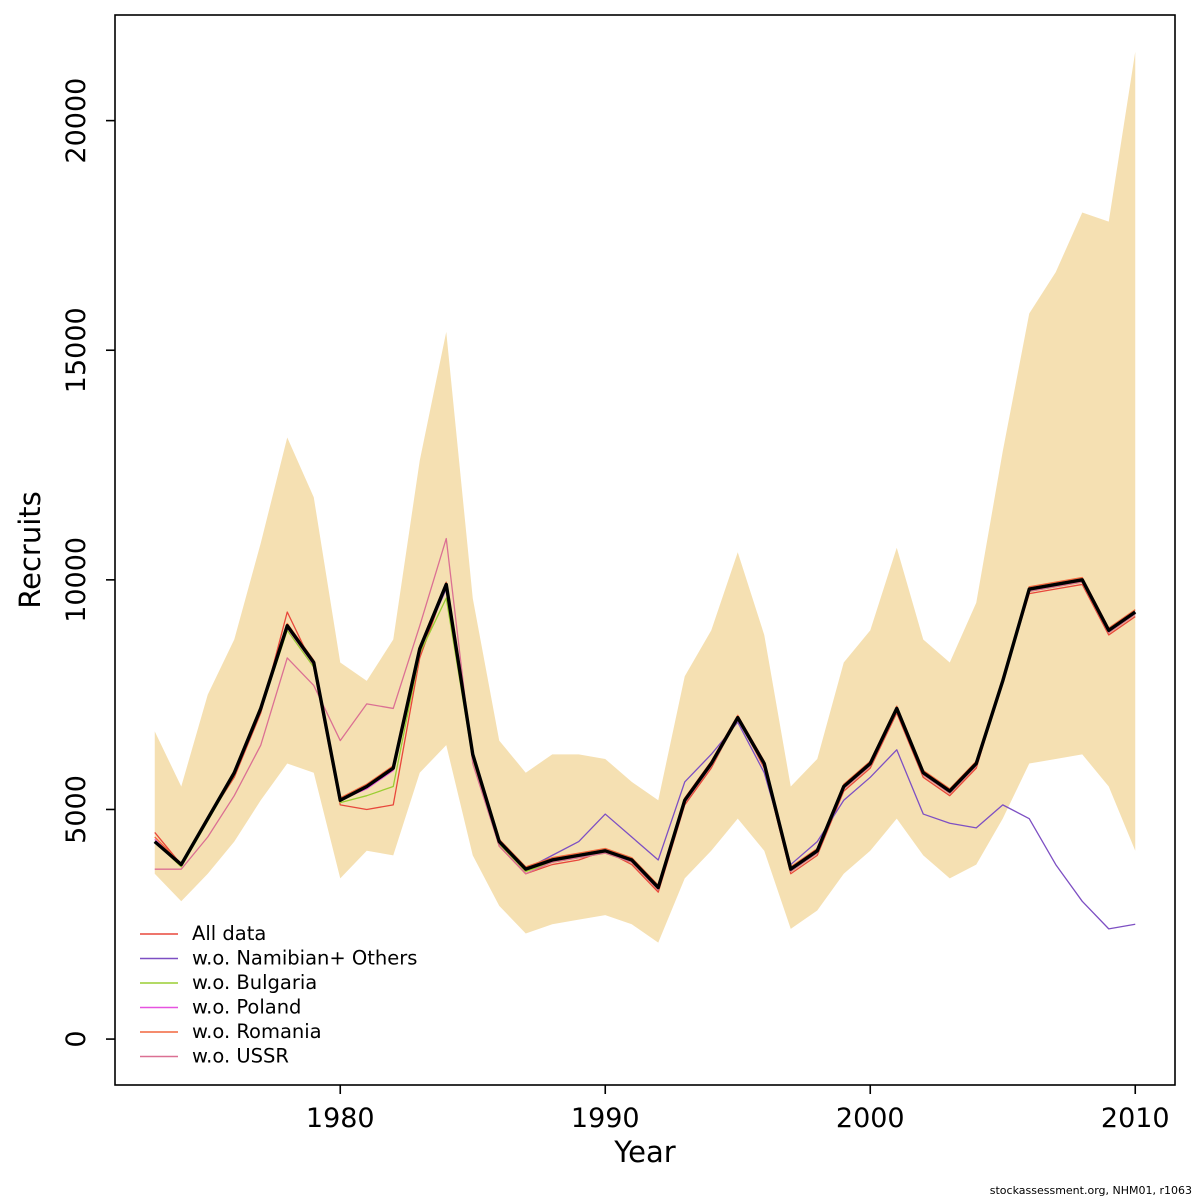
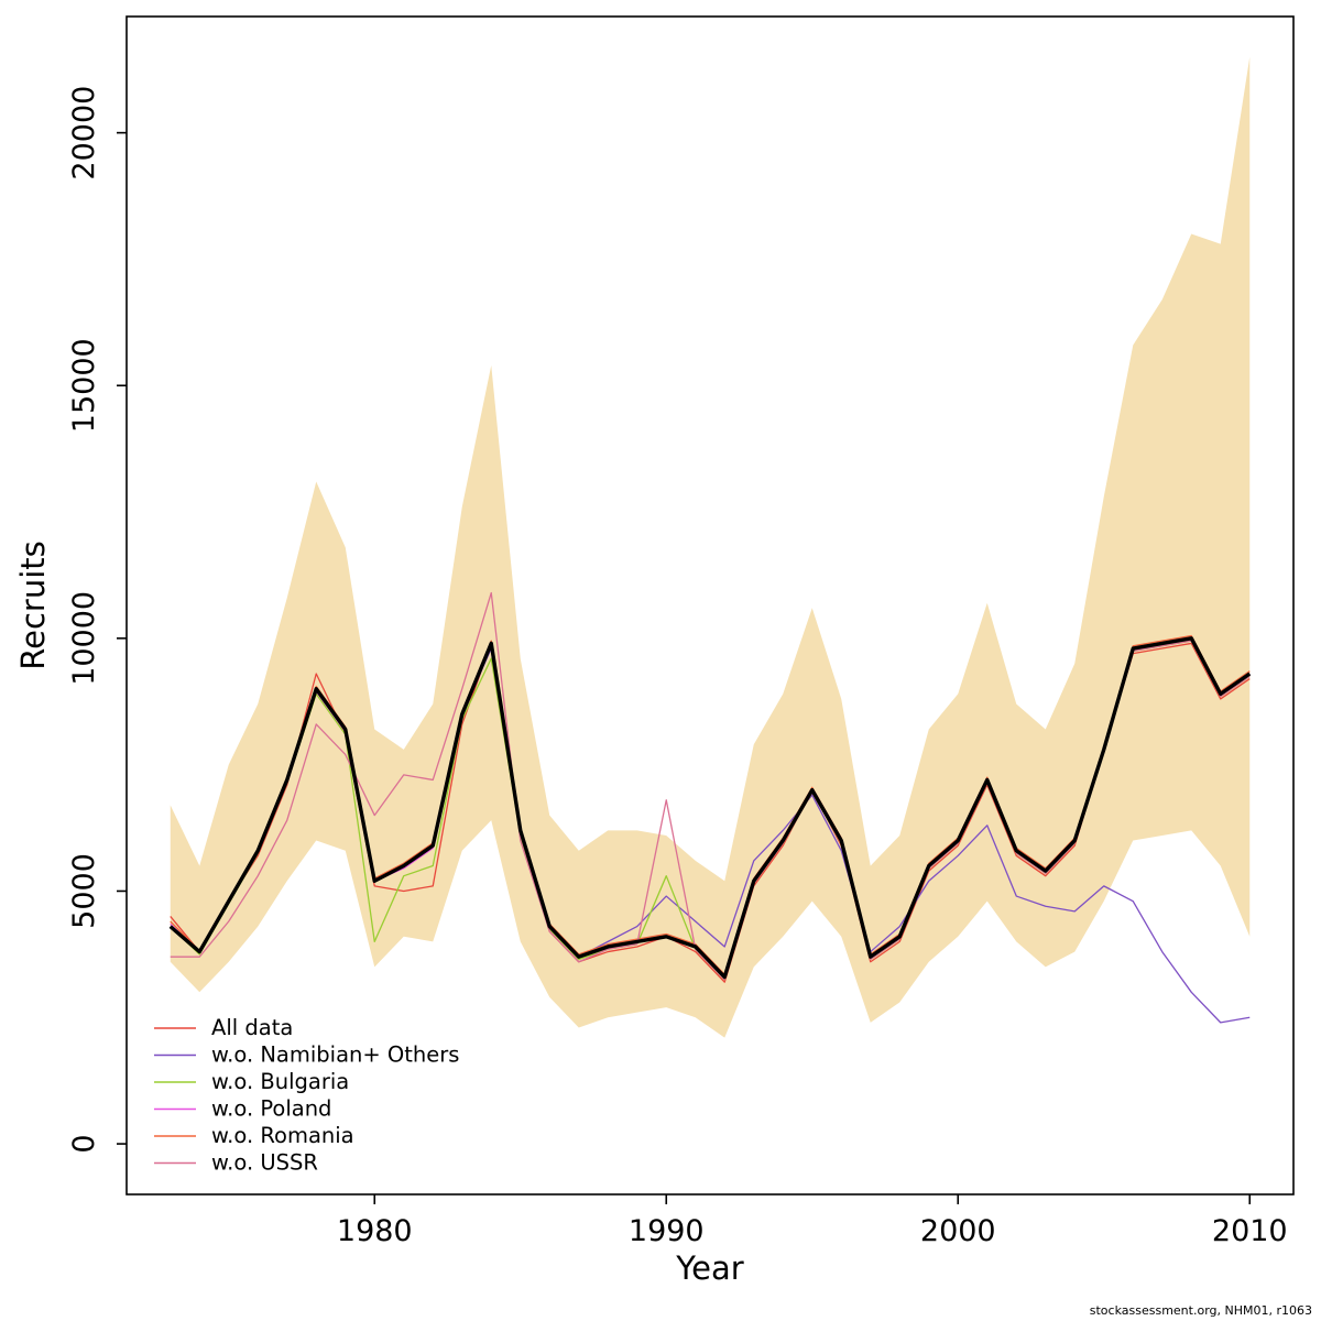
w.o. Bulgaria/1980: 5200 -> 4000
w.o. Bulgaria/1990: 4000 -> 5300
w.o. USSR/1990: 4000 -> 6800
